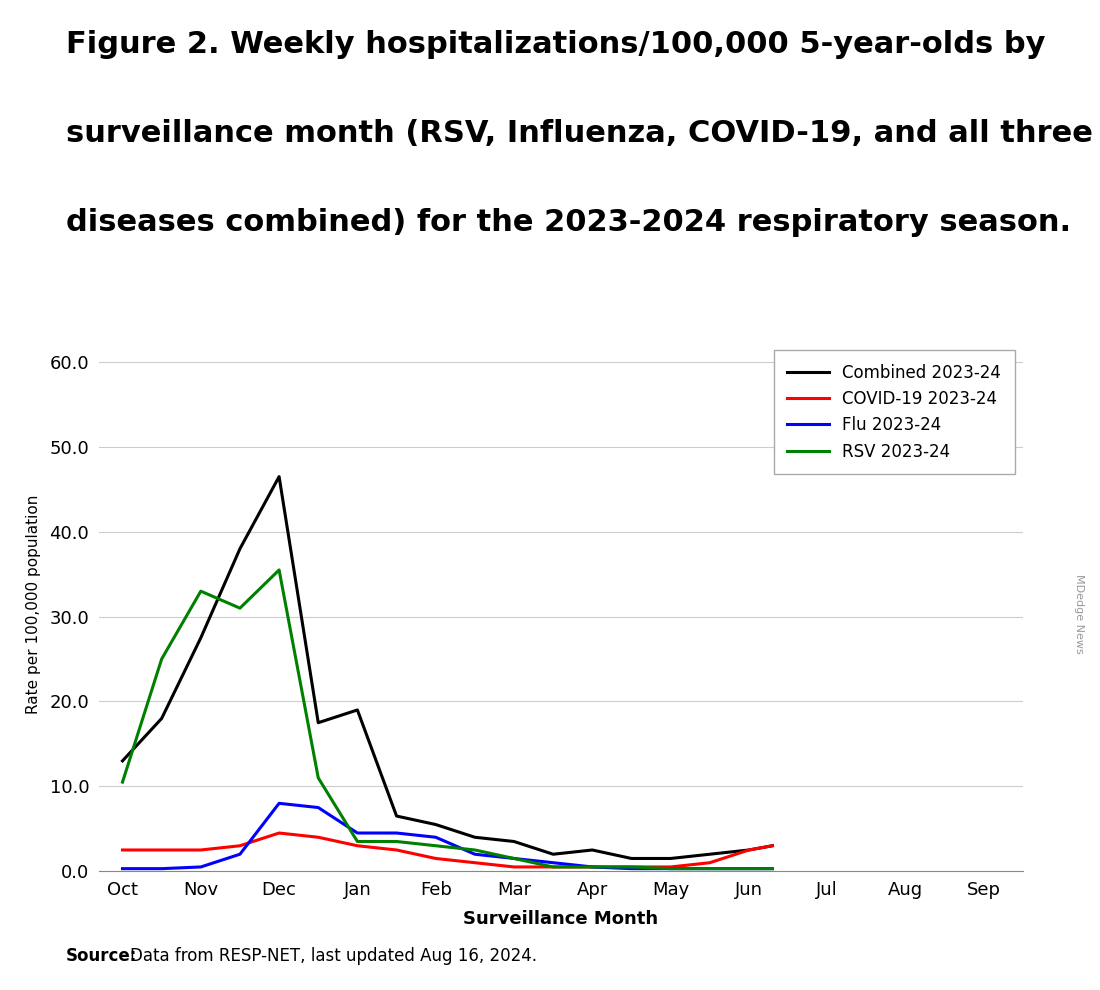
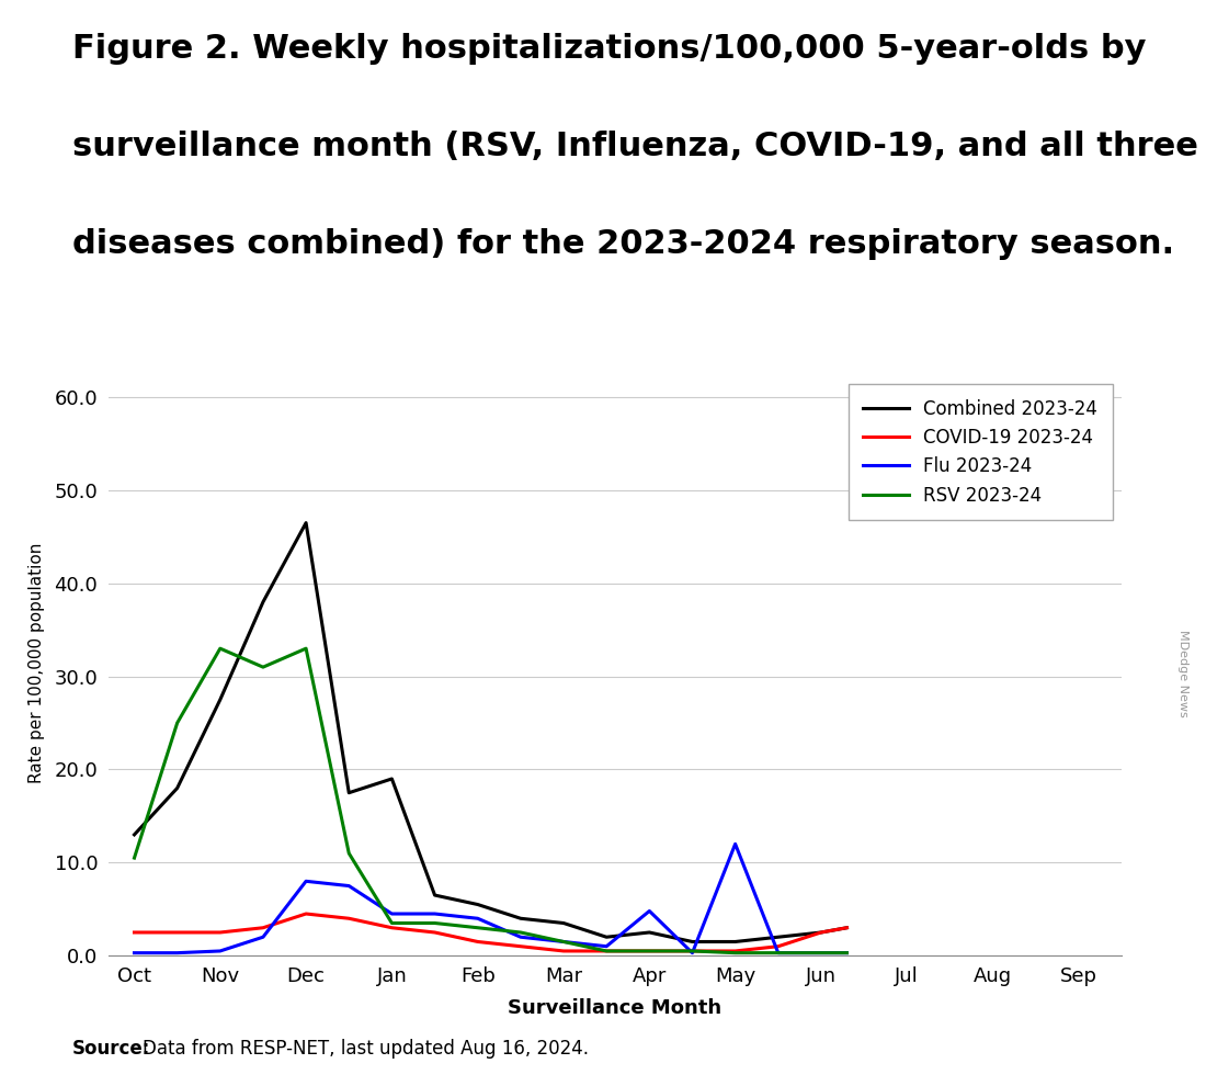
RSV 2023-24/Dec: 35.5 -> 33.0
Flu 2023-24/Apr: 0.5 -> 4.8
Flu 2023-24/May: 0.3 -> 12.0
